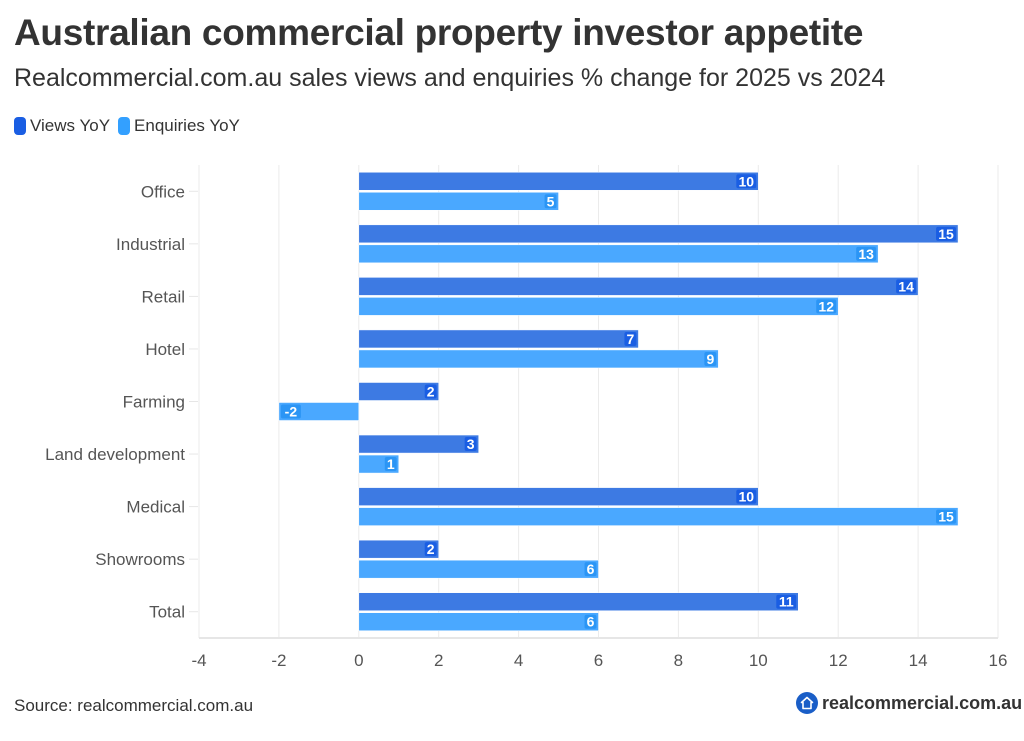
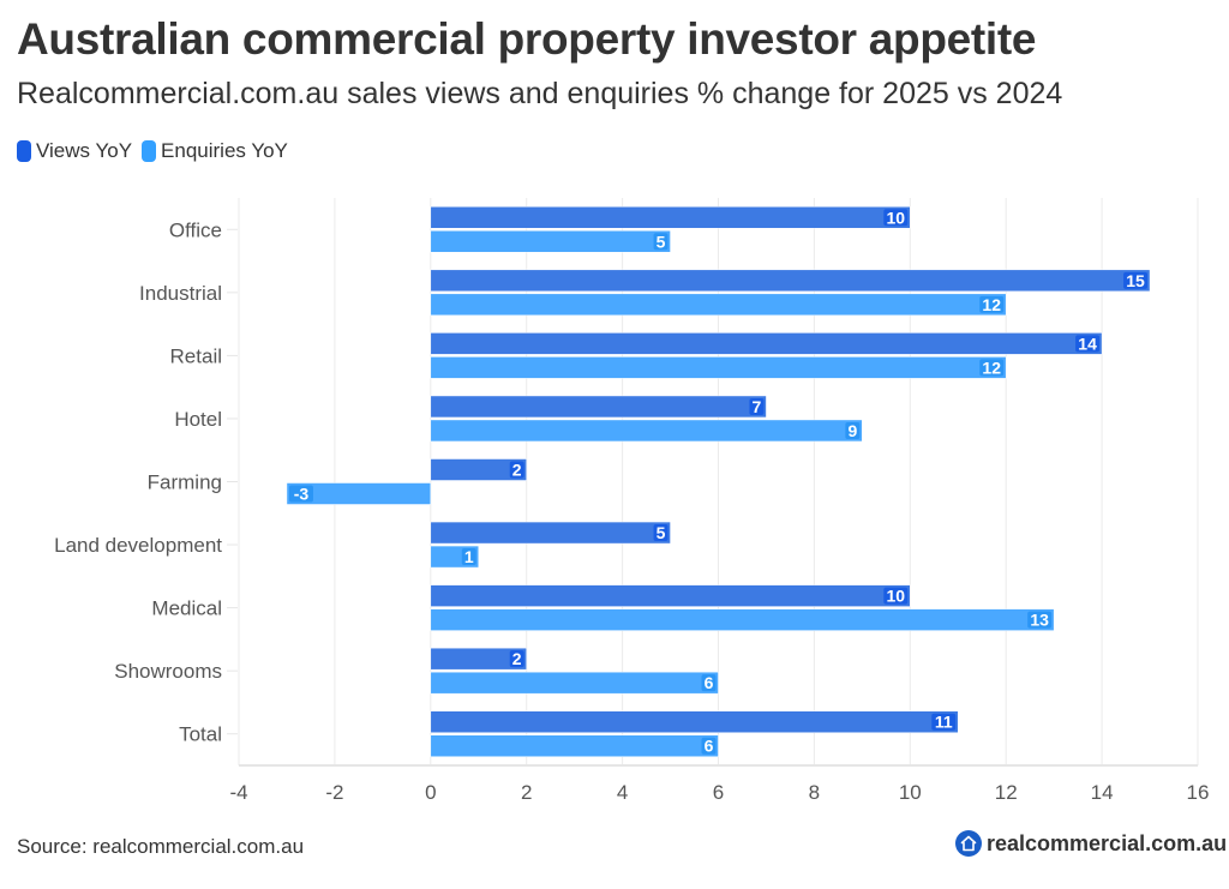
Enquiries YoY/Industrial: 13 -> 12
Enquiries YoY/Farming: -2 -> -3
Views YoY/Land development: 3 -> 5
Enquiries YoY/Medical: 15 -> 13
